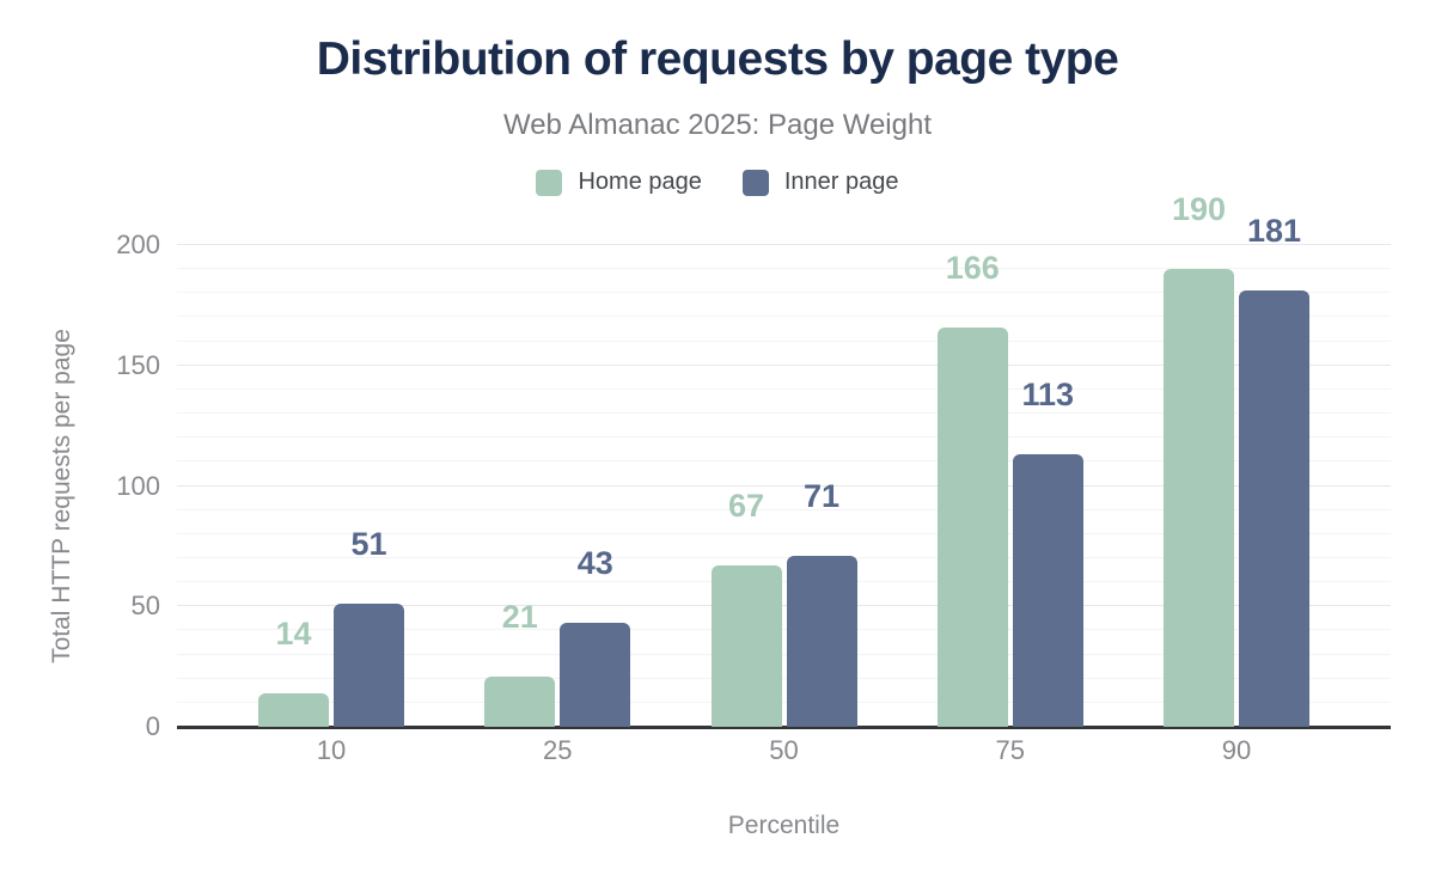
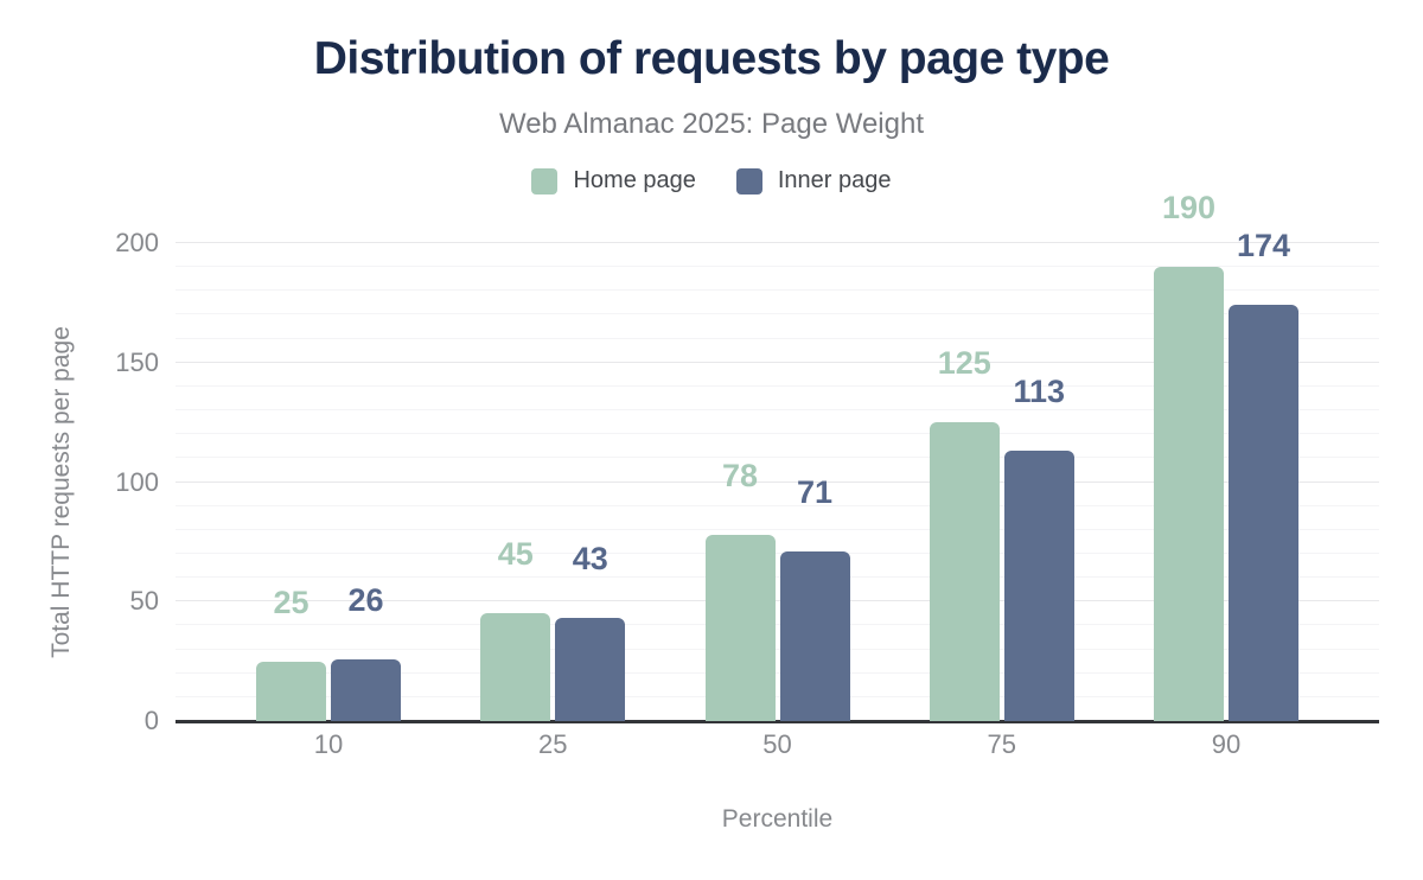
Home page/10: 14 -> 25
Inner page/10: 51 -> 26
Home page/25: 21 -> 45
Home page/50: 67 -> 78
Home page/75: 166 -> 125
Inner page/90: 181 -> 174
